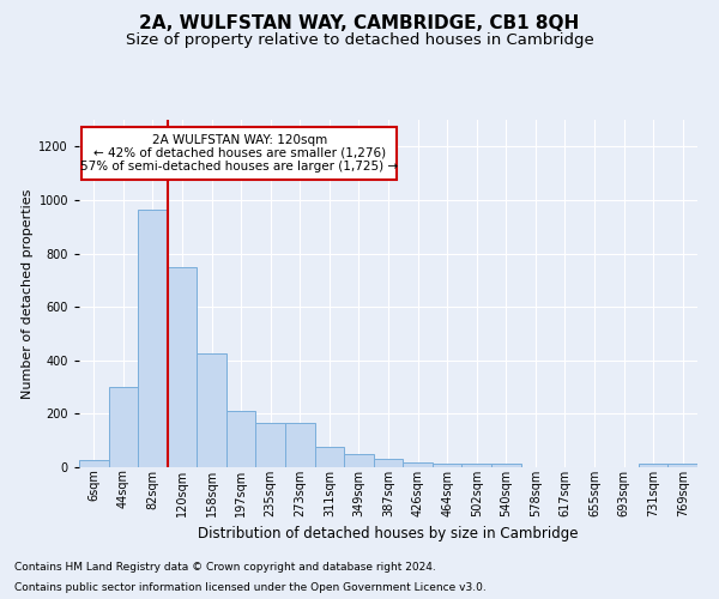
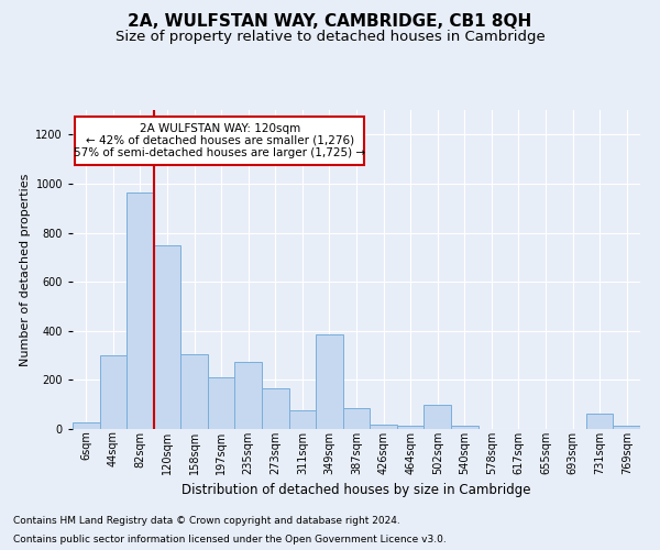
158sqm: 428 -> 305
235sqm: 168 -> 275
349sqm: 48 -> 385
387sqm: 32 -> 85
502sqm: 15 -> 100
731sqm: 15 -> 65
